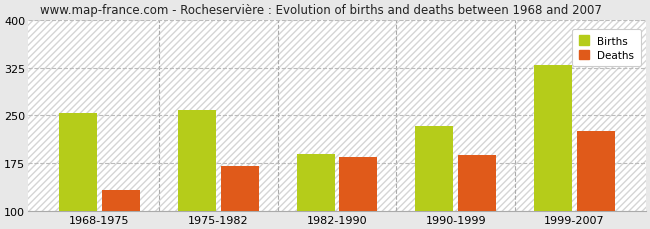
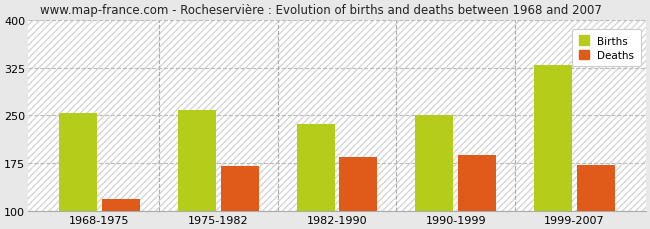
Deaths/1968-1975: 132 -> 118
Births/1982-1990: 190 -> 237
Births/1990-1999: 234 -> 250
Deaths/1999-2007: 226 -> 172
